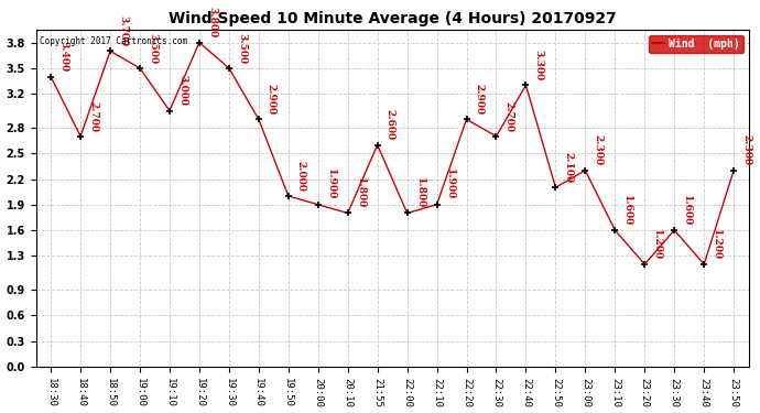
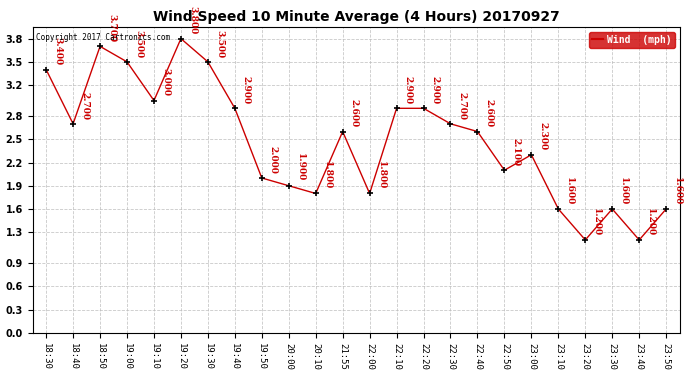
22:10: 1.900 -> 2.900
22:40: 3.300 -> 2.600
23:50: 2.300 -> 1.600
